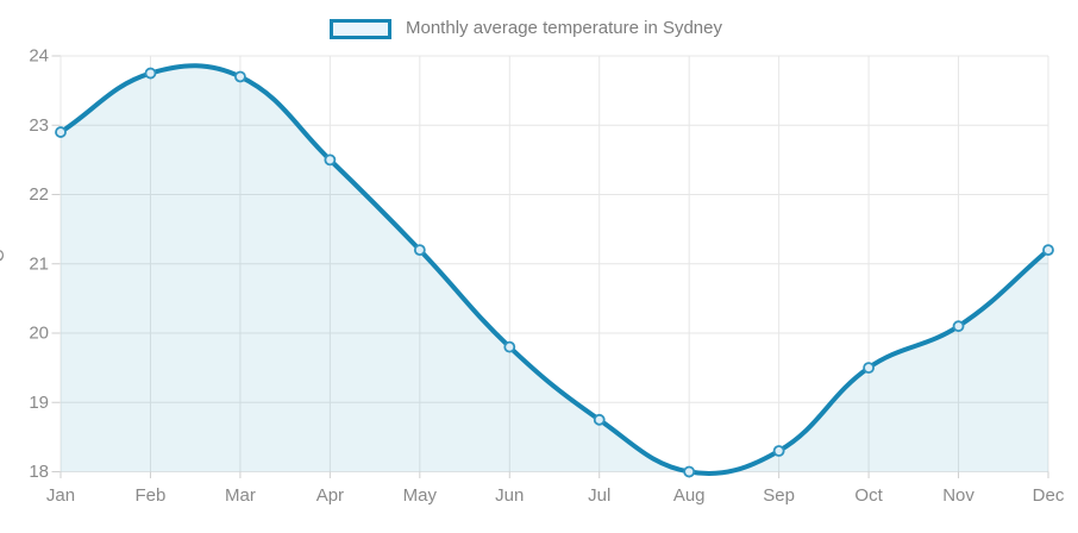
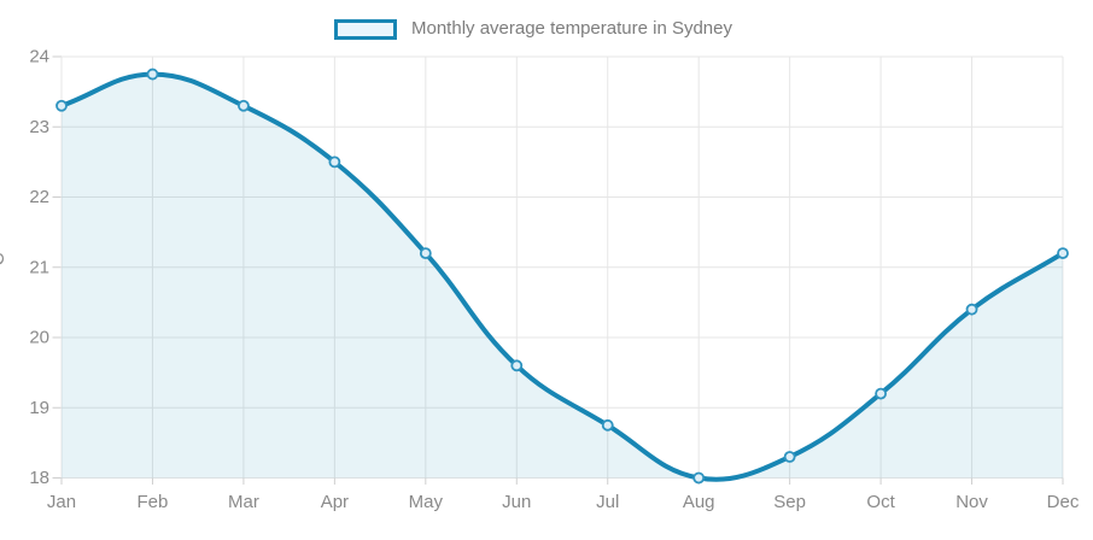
Jan: 22.9 -> 23.3
Mar: 23.7 -> 23.3
Jun: 19.8 -> 19.6
Oct: 19.5 -> 19.2
Nov: 20.1 -> 20.4
